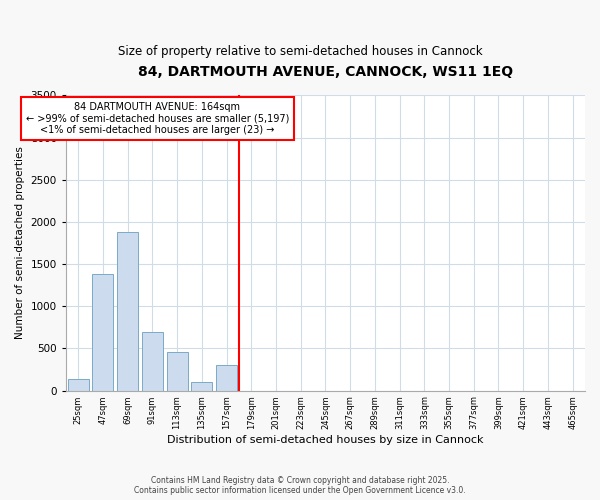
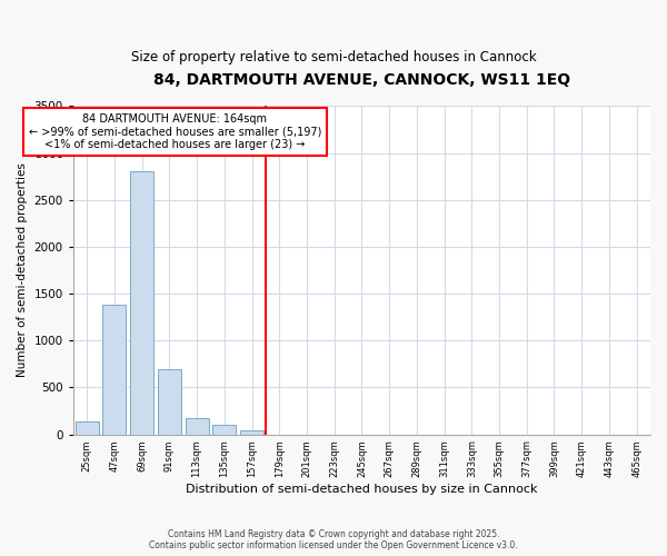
69sqm: 1880 -> 2800
113sqm: 460 -> 170
157sqm: 300 -> 40
